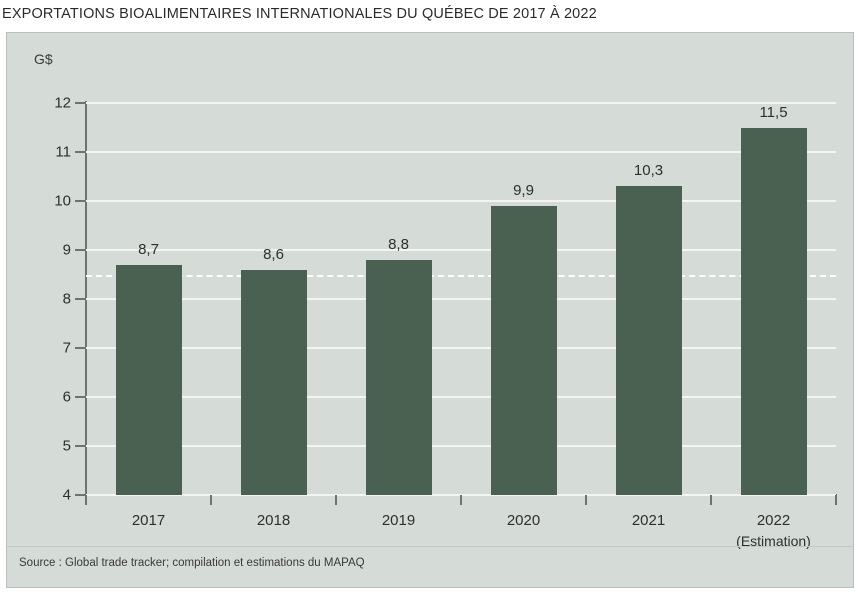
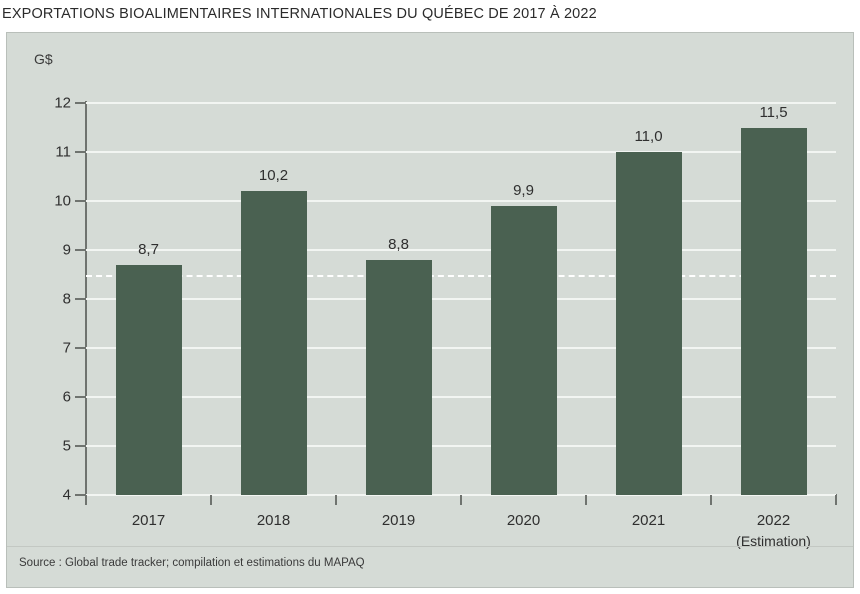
2018: 8,6 -> 10,2
2021: 10,3 -> 11,0
